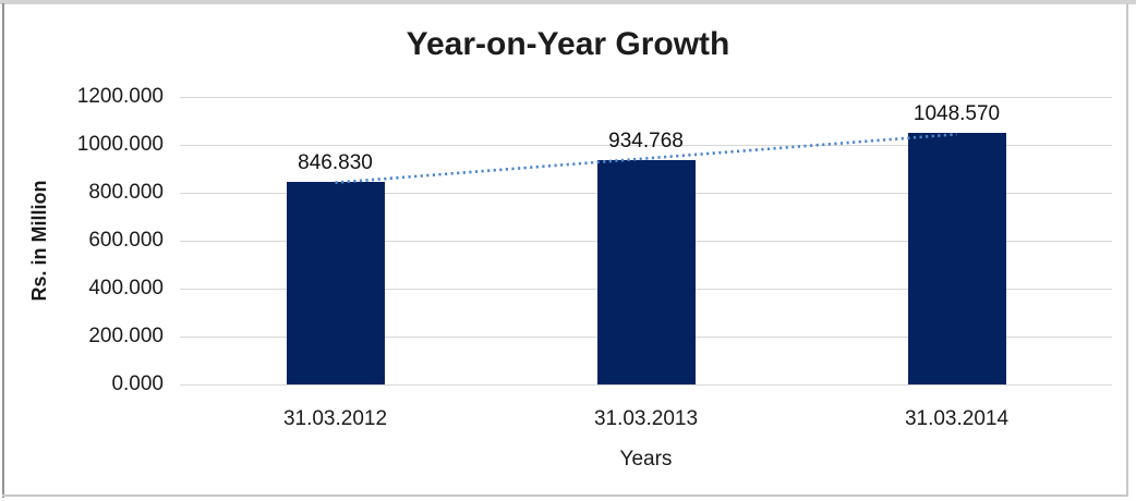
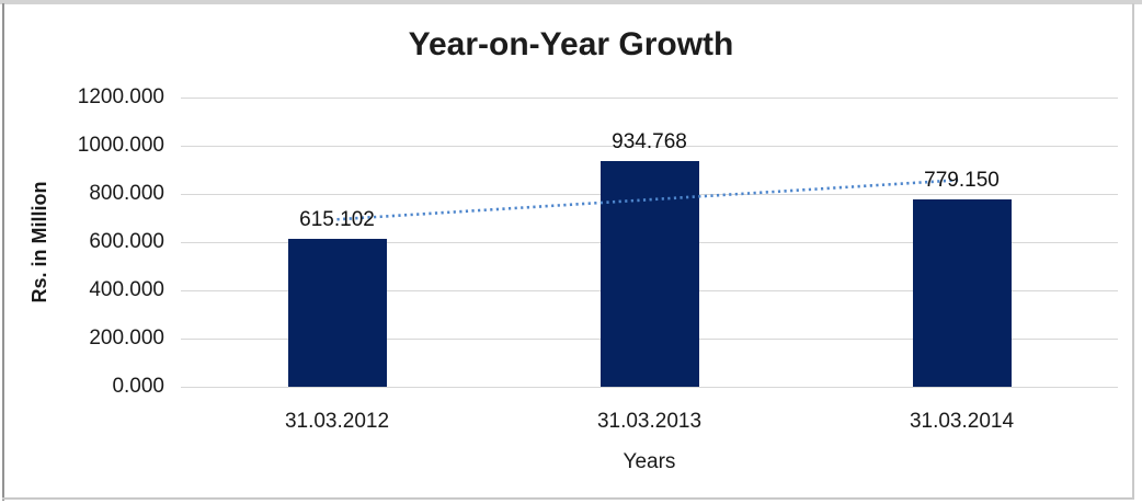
31.03.2012: 846.830 -> 615.102
31.03.2014: 1048.570 -> 779.150
